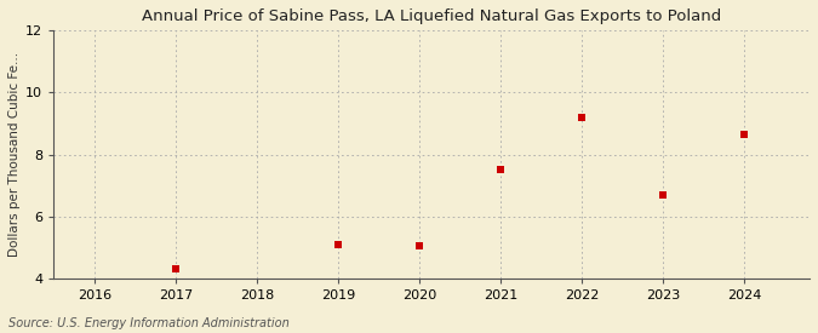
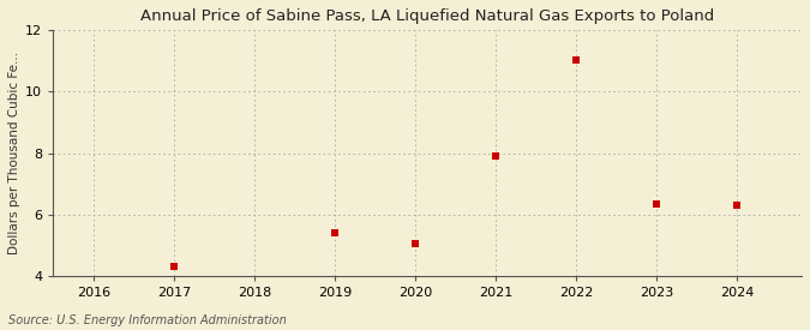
2019: 5.10 -> 5.40
2021: 7.50 -> 7.90
2022: 9.20 -> 11.05
2023: 6.70 -> 6.35
2024: 8.65 -> 6.30
